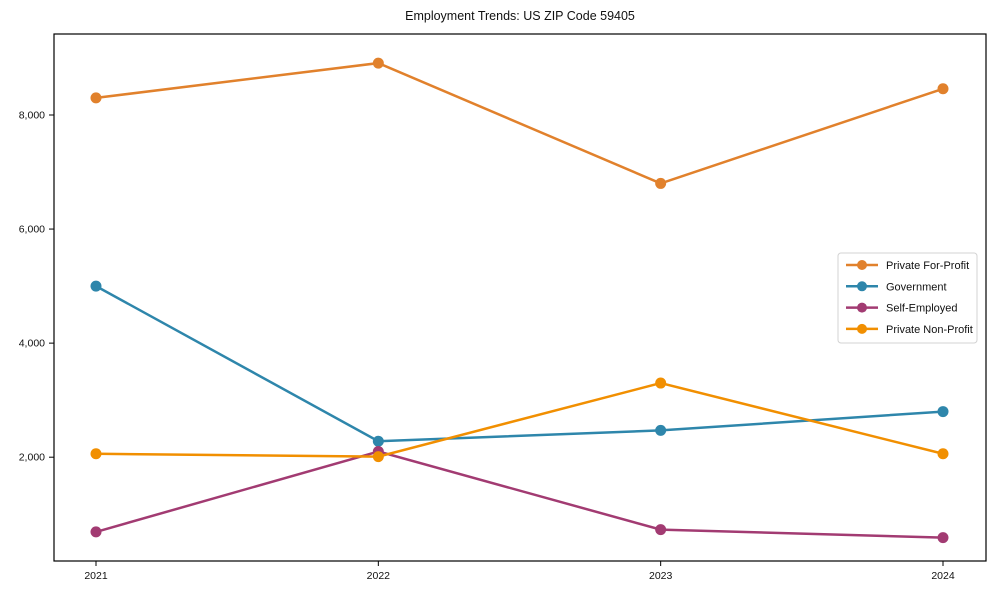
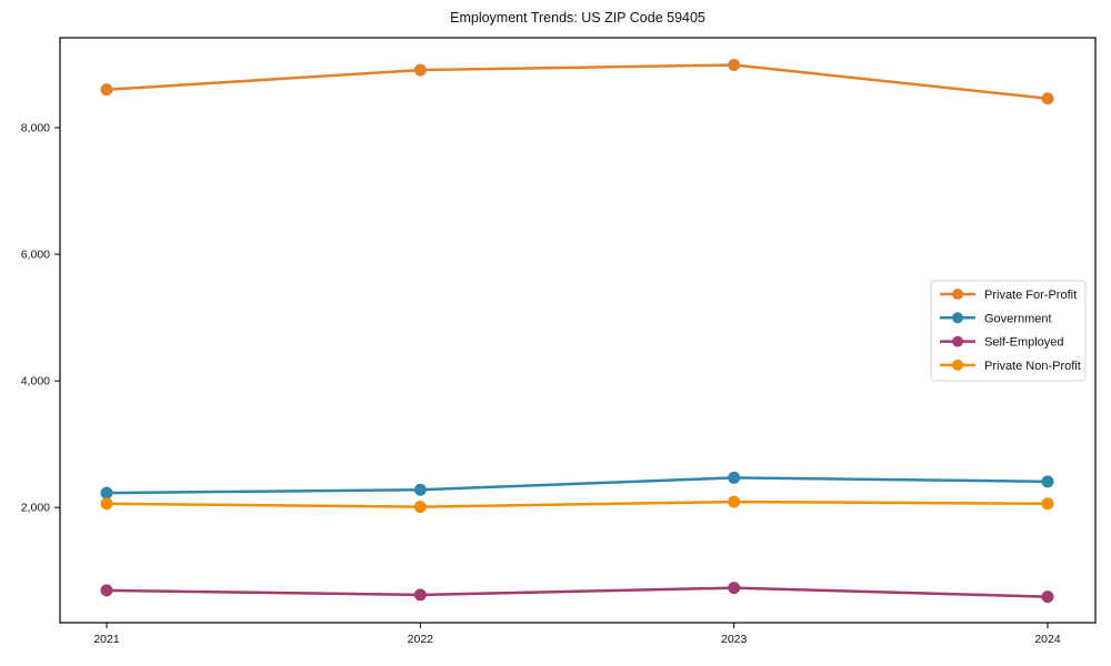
Private For-Profit/2021: 8300 -> 8600
Government/2021: 5000 -> 2200
Self-Employed/2022: 2100 -> 600
Private For-Profit/2023: 6800 -> 9000
Private Non-Profit/2023: 3300 -> 2100
Government/2024: 2800 -> 2400
